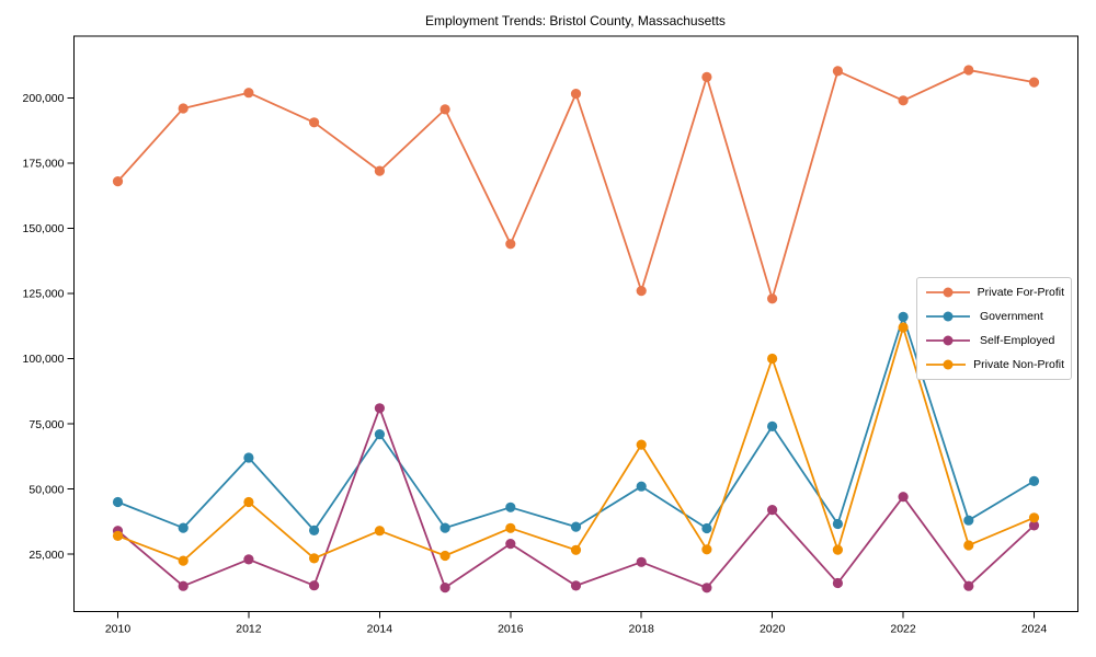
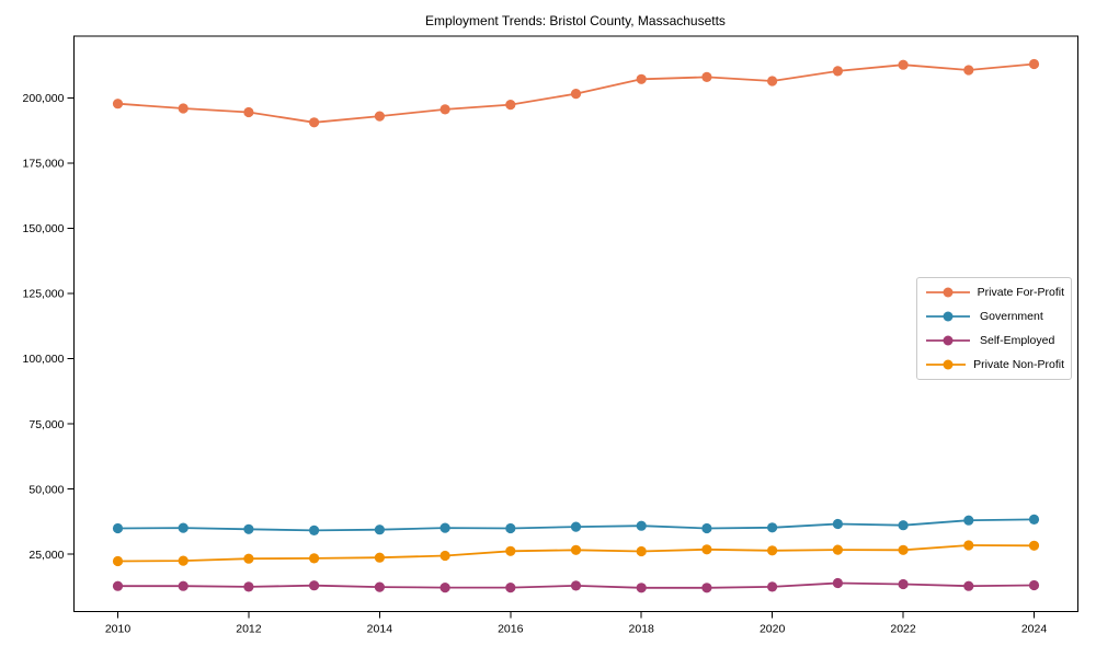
Private For-Profit/2010: 168000 -> 198000
Government/2010: 45000 -> 35000
Self-Employed/2010: 34000 -> 13000
Private Non-Profit/2010: 32000 -> 22000
Private For-Profit/2012: 202000 -> 194000
Government/2012: 62000 -> 35000
Self-Employed/2012: 23000 -> 12000
Private Non-Profit/2012: 45000 -> 23000
Private For-Profit/2014: 172000 -> 193000
Government/2014: 71000 -> 34000
Self-Employed/2014: 81000 -> 12000
Private Non-Profit/2014: 34000 -> 24000
Private For-Profit/2016: 144000 -> 197000
Government/2016: 43000 -> 35000
Self-Employed/2016: 29000 -> 12000
Private Non-Profit/2016: 35000 -> 26000
Private For-Profit/2018: 126000 -> 207000
Government/2018: 51000 -> 36000
Self-Employed/2018: 22000 -> 12000
Private Non-Profit/2018: 67000 -> 26000
Private For-Profit/2020: 123000 -> 206000
Government/2020: 74000 -> 35000
Self-Employed/2020: 42000 -> 12000
Private Non-Profit/2020: 100000 -> 26000
Private For-Profit/2022: 199000 -> 213000
Government/2022: 116000 -> 36000
Self-Employed/2022: 47000 -> 14000
Private Non-Profit/2022: 112000 -> 27000
Private For-Profit/2024: 206000 -> 213000
Government/2024: 53000 -> 38000
Self-Employed/2024: 36000 -> 13000
Private Non-Profit/2024: 39000 -> 28000
